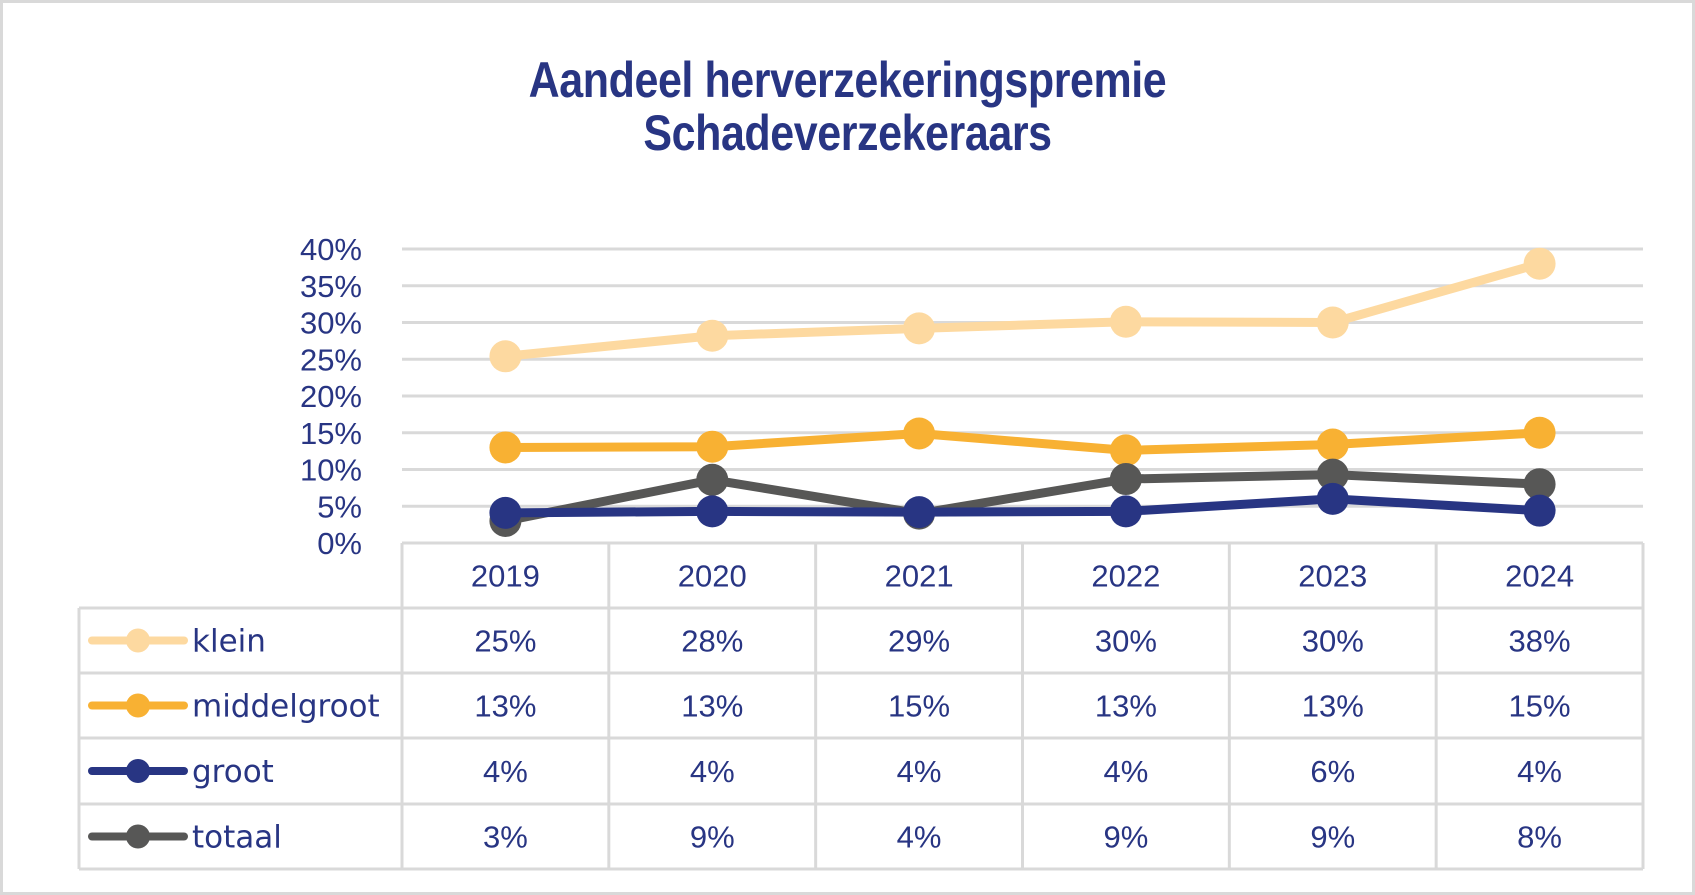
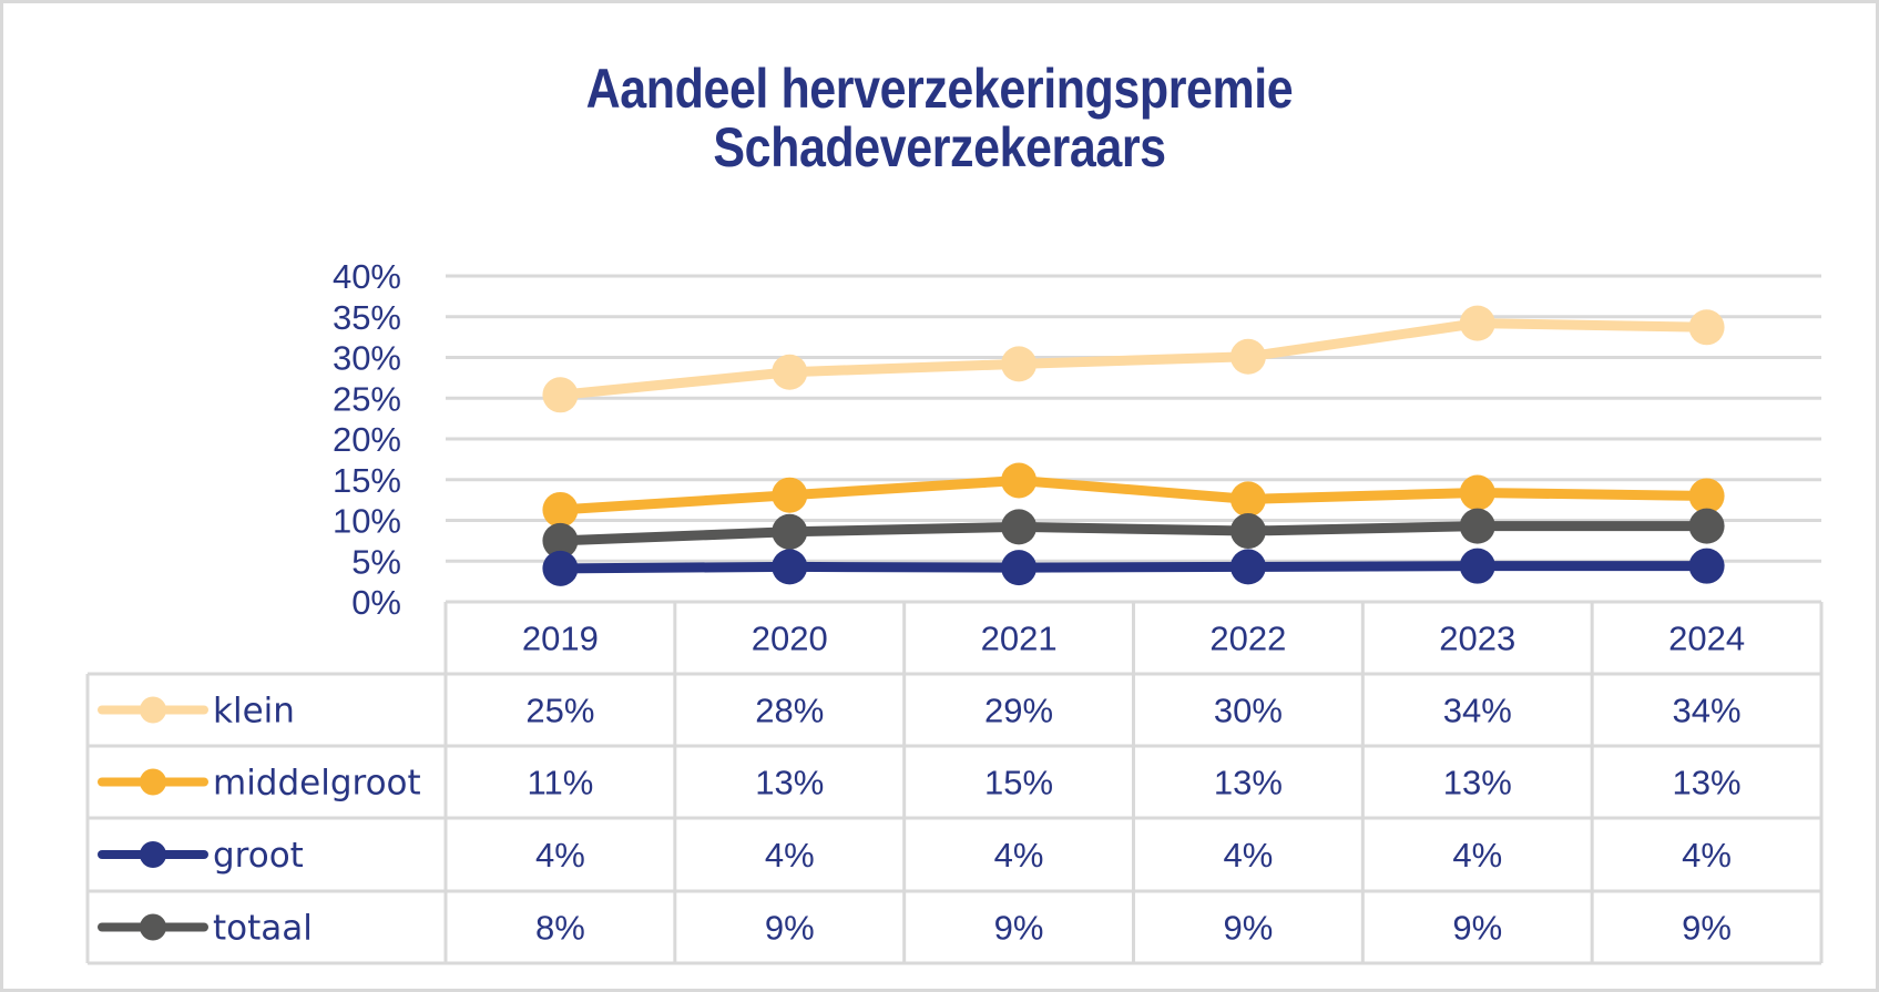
middelgroot/2019: 13% -> 11%
totaal/2019: 3% -> 8%
totaal/2021: 4% -> 9%
klein/2023: 30% -> 34%
groot/2023: 6% -> 4%
klein/2024: 38% -> 34%
middelgroot/2024: 15% -> 13%
totaal/2024: 8% -> 9%
